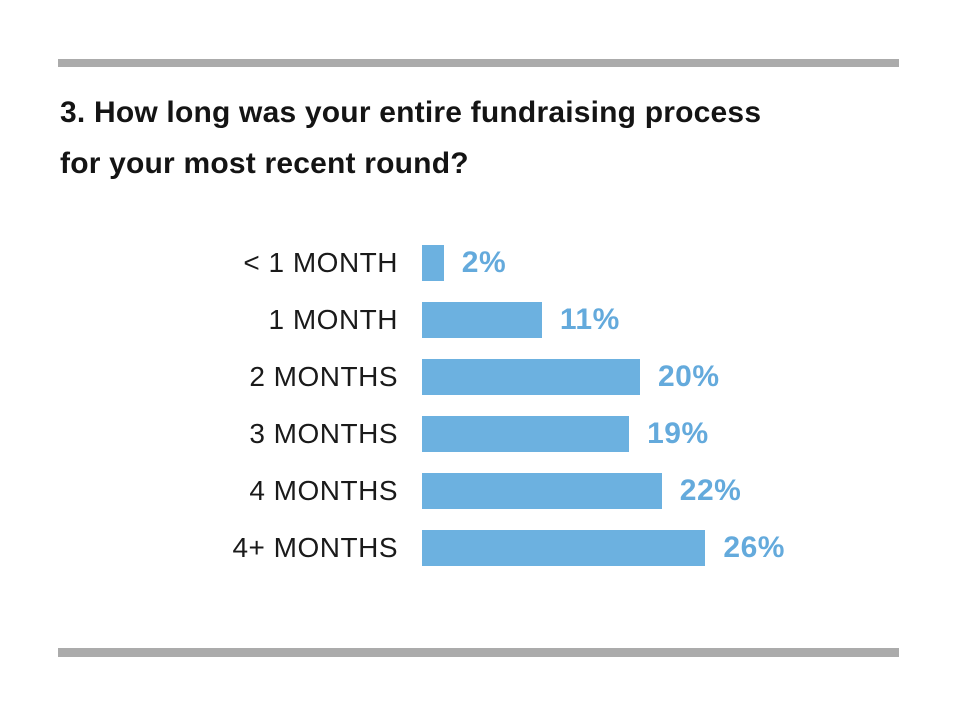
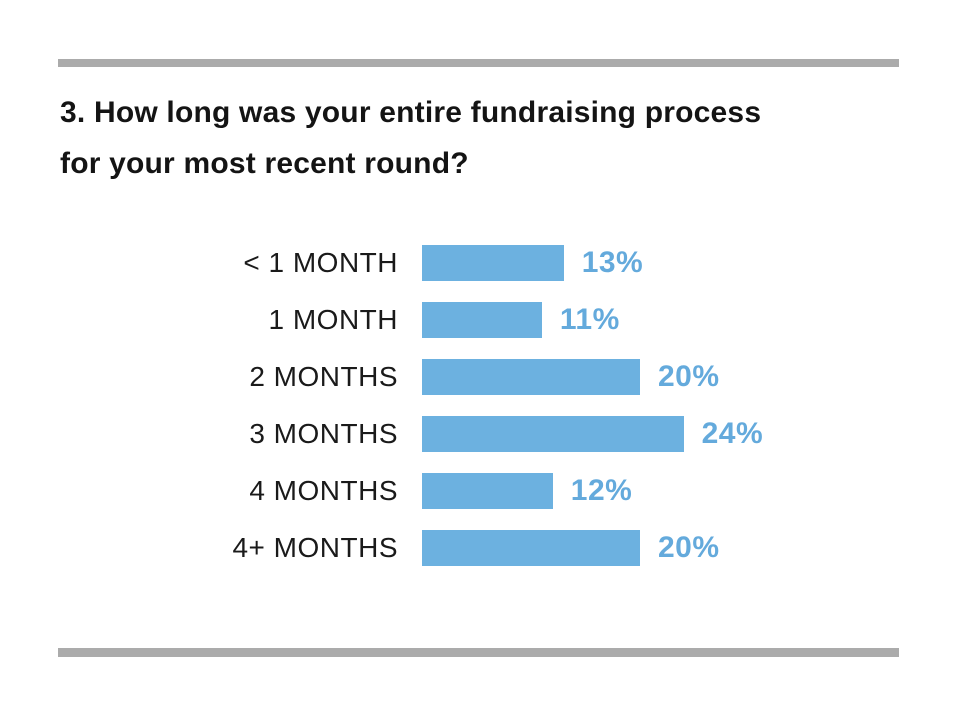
< 1 MONTH: 2% -> 13%
3 MONTHS: 19% -> 24%
4 MONTHS: 22% -> 12%
4+ MONTHS: 26% -> 20%
